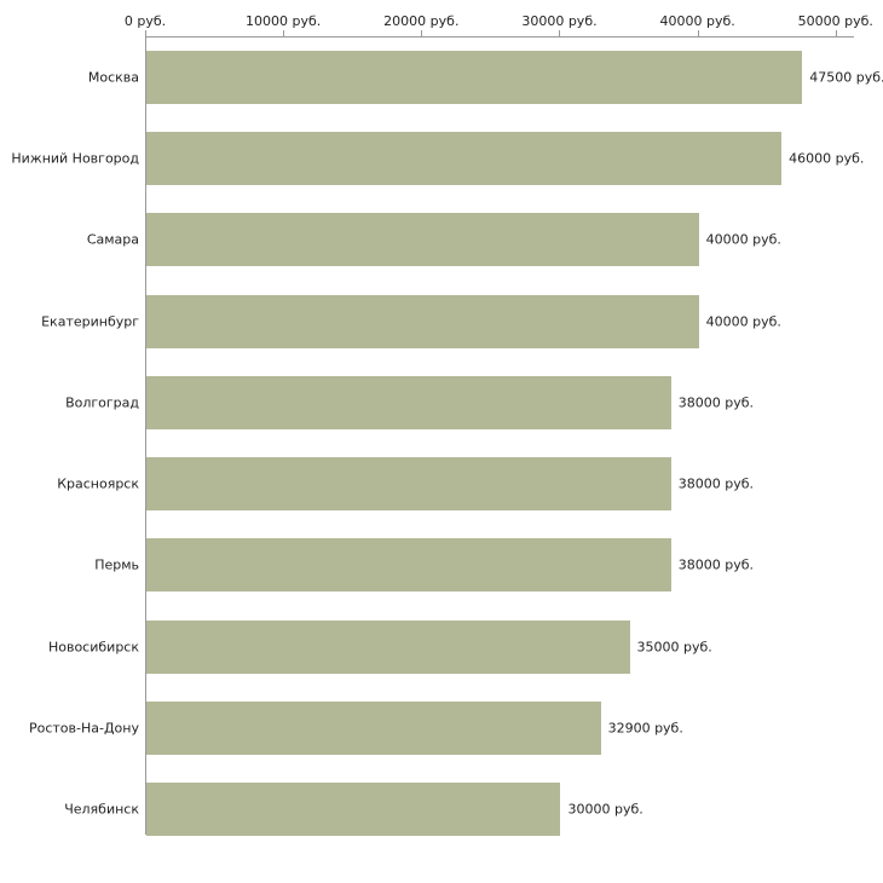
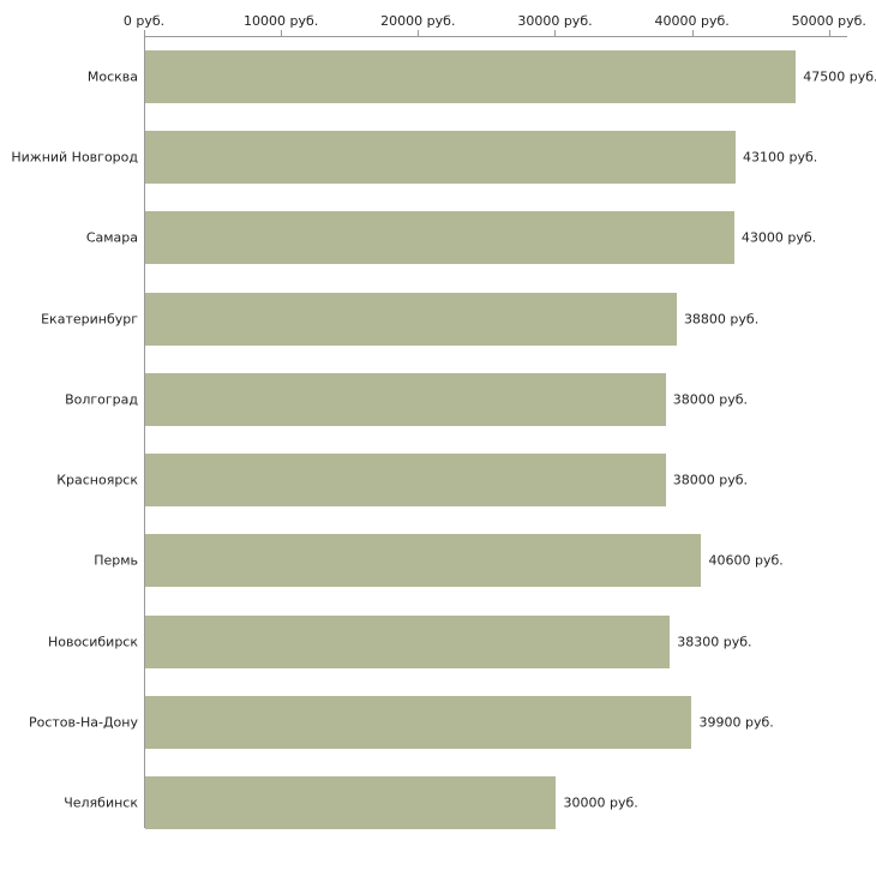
Нижний Новгород: 46000 -> 43100
Самара: 40000 -> 43000
Екатеринбург: 40000 -> 38800
Пермь: 38000 -> 40600
Новосибирск: 35000 -> 38300
Ростов-На-Дону: 32900 -> 39900
